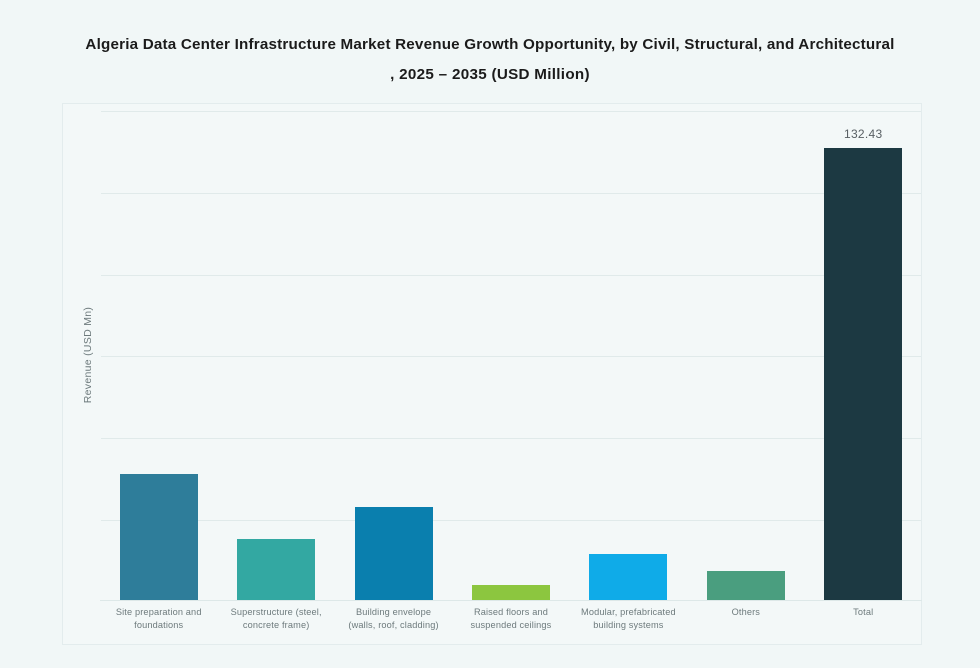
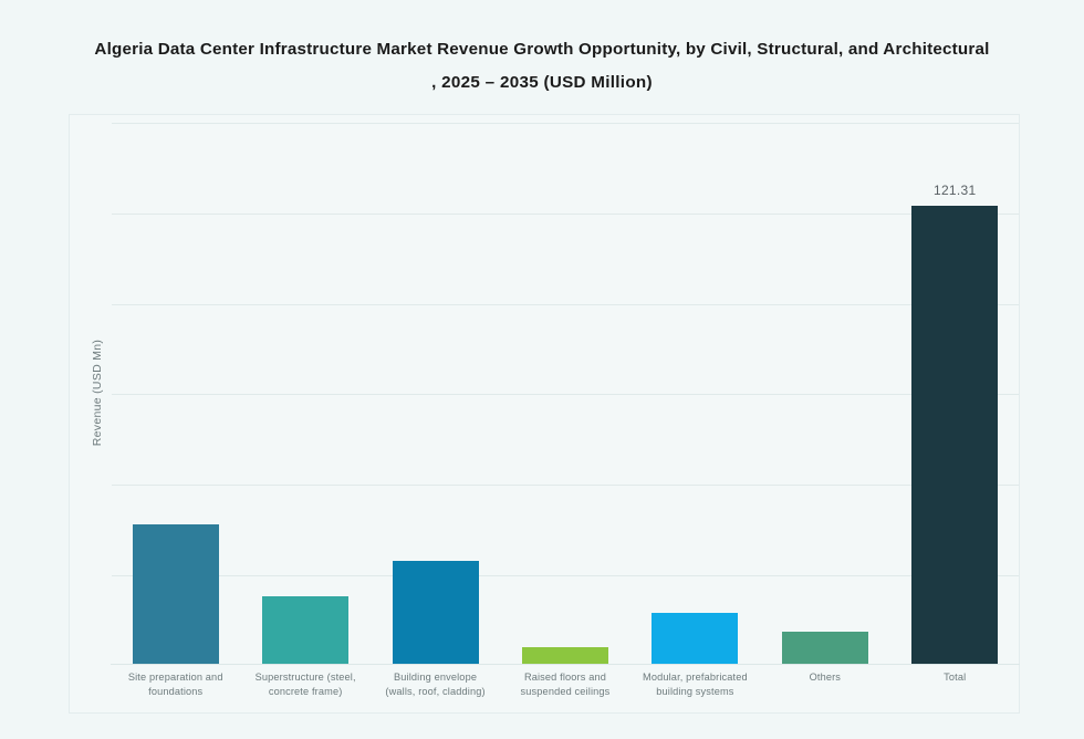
Total: 132.43 -> 121.31
